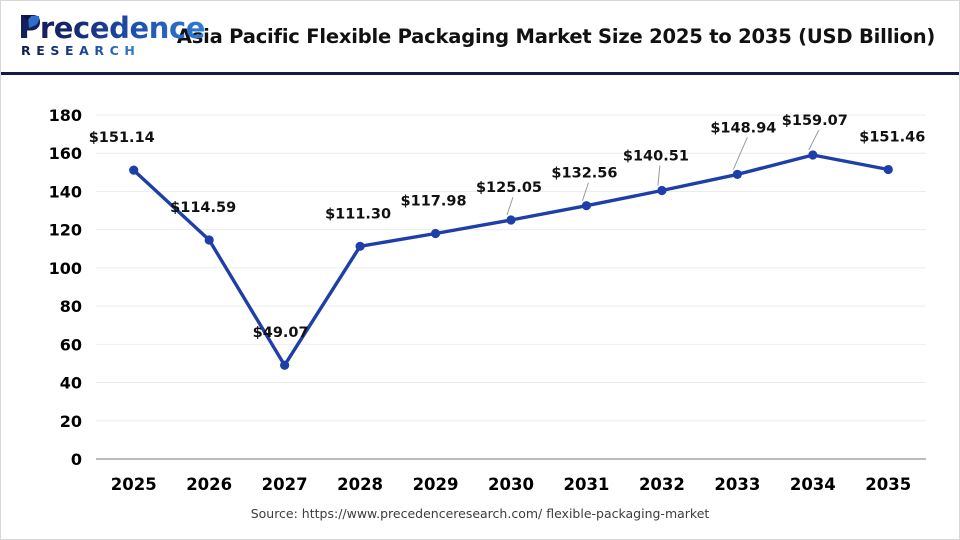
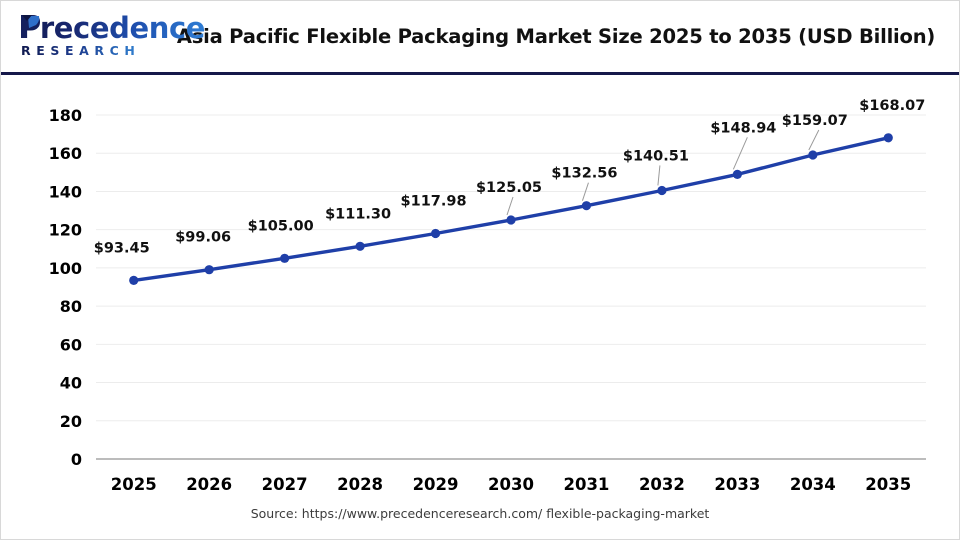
2025: $151.14 -> $93.45
2026: $114.59 -> $99.06
2027: $49.07 -> $105.00
2035: $151.46 -> $168.07
